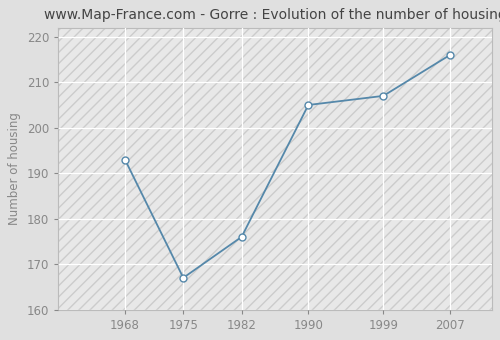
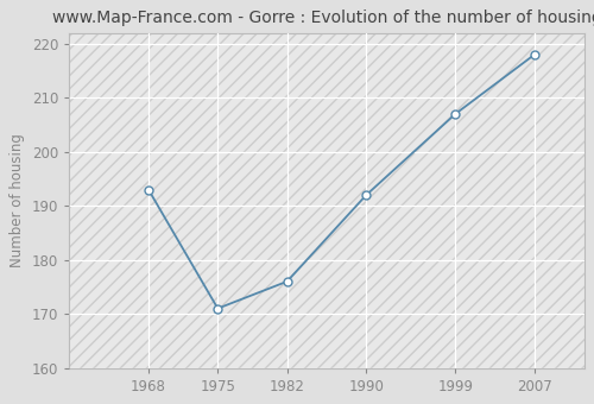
1975: 167 -> 171
1990: 205 -> 192
2007: 216 -> 218
